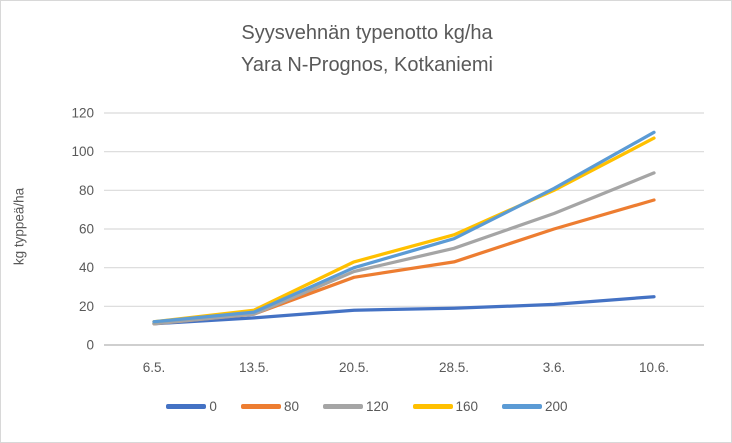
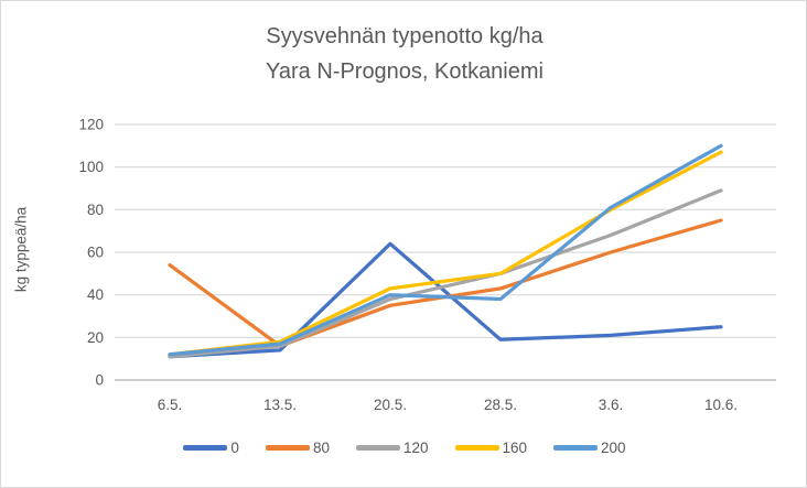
80/6.5.: 11 -> 54
0/20.5.: 18 -> 64
160/28.5.: 57 -> 50
200/28.5.: 55 -> 38
